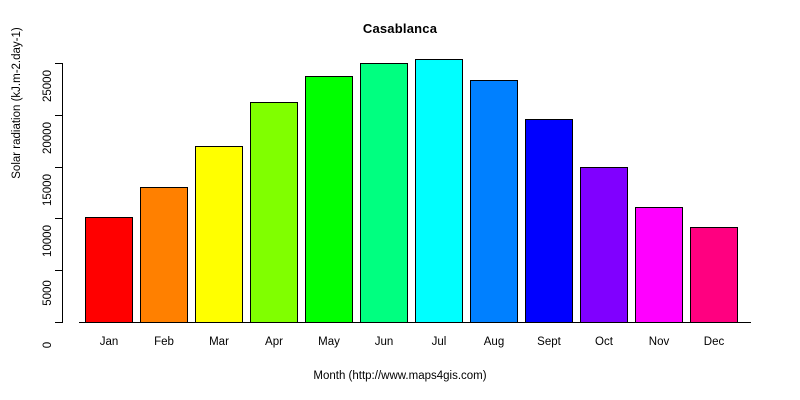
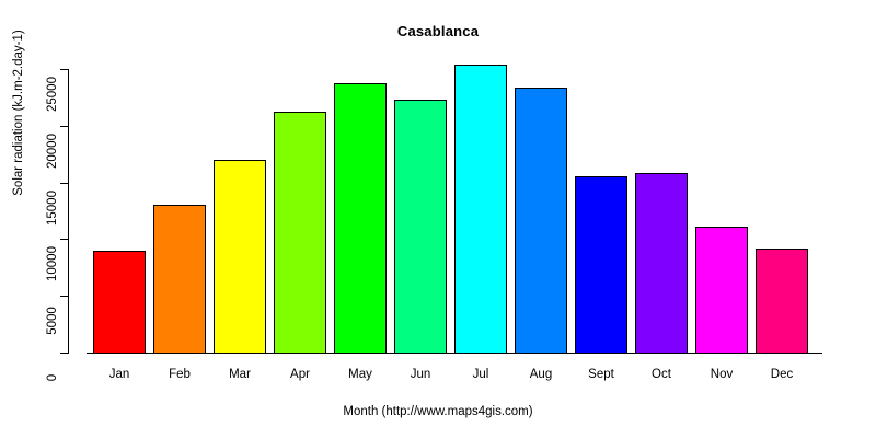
Jan: 10100 -> 9000
Jun: 25000 -> 22300
Sept: 19600 -> 15500
Oct: 15000 -> 15800
